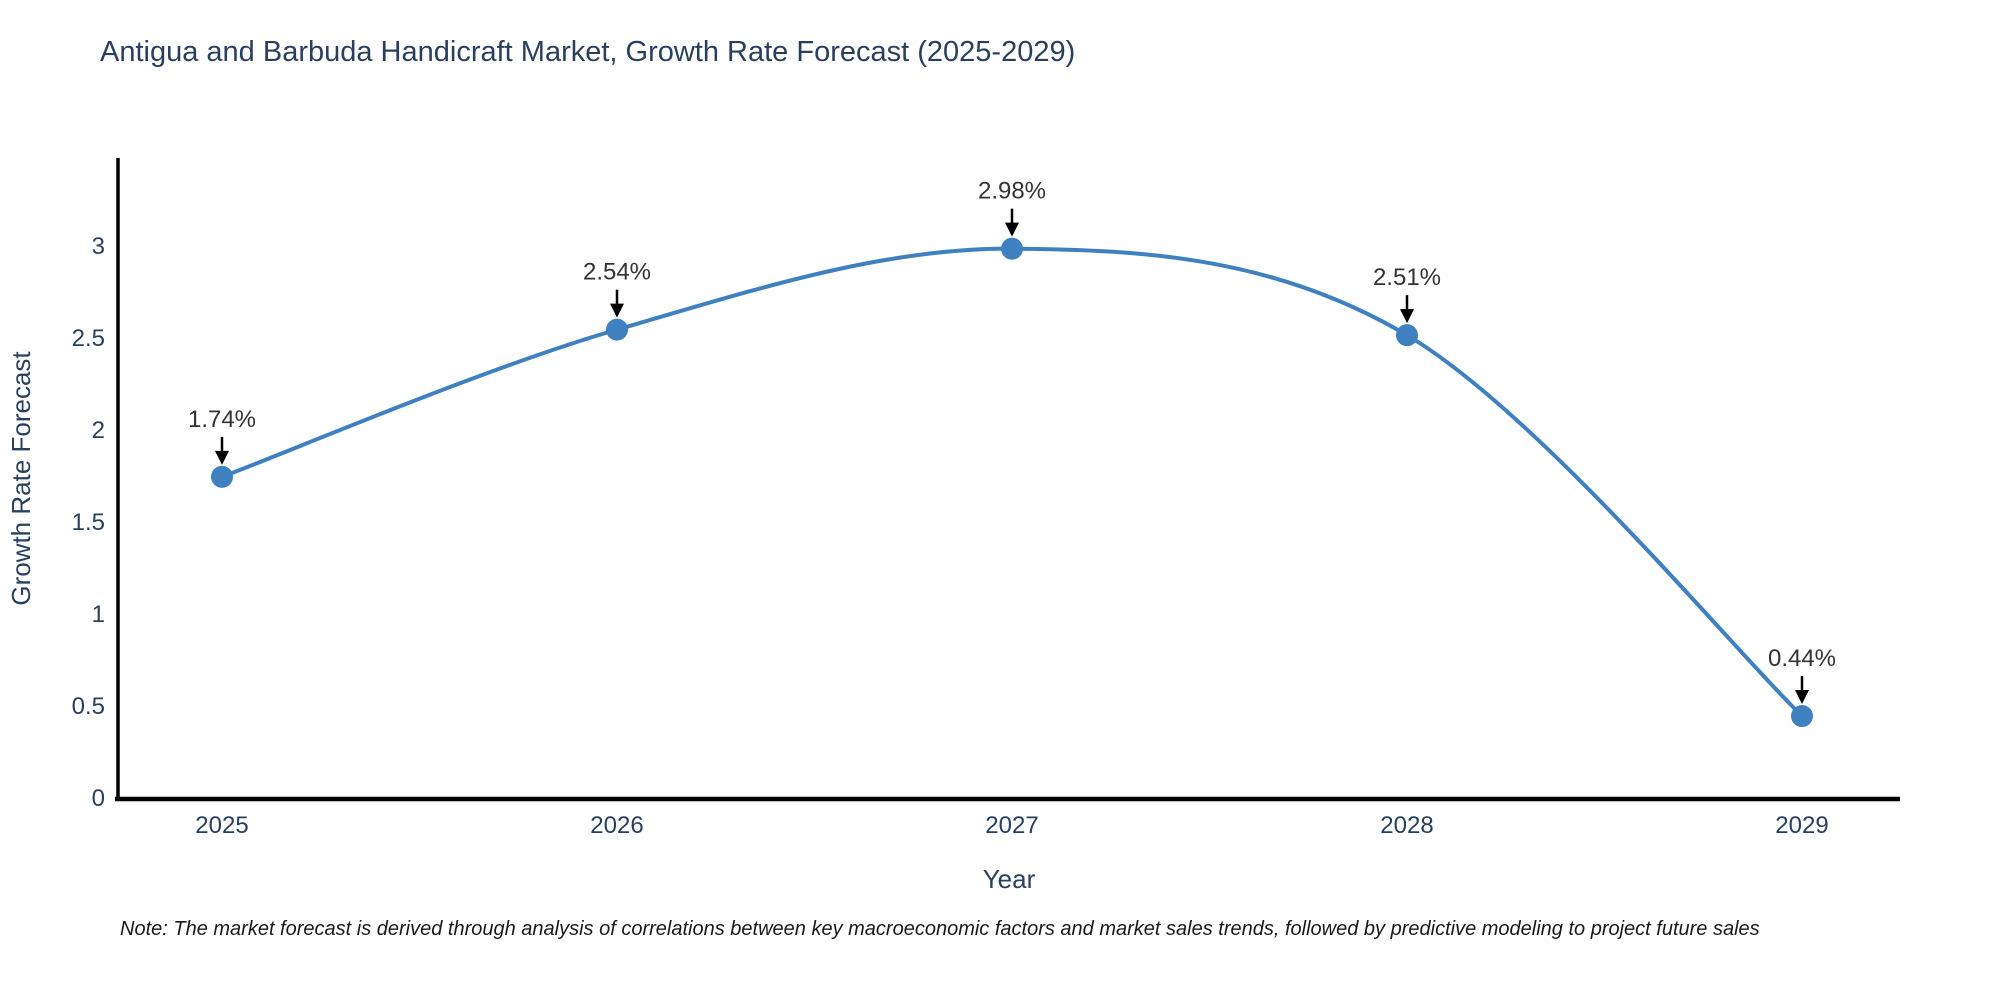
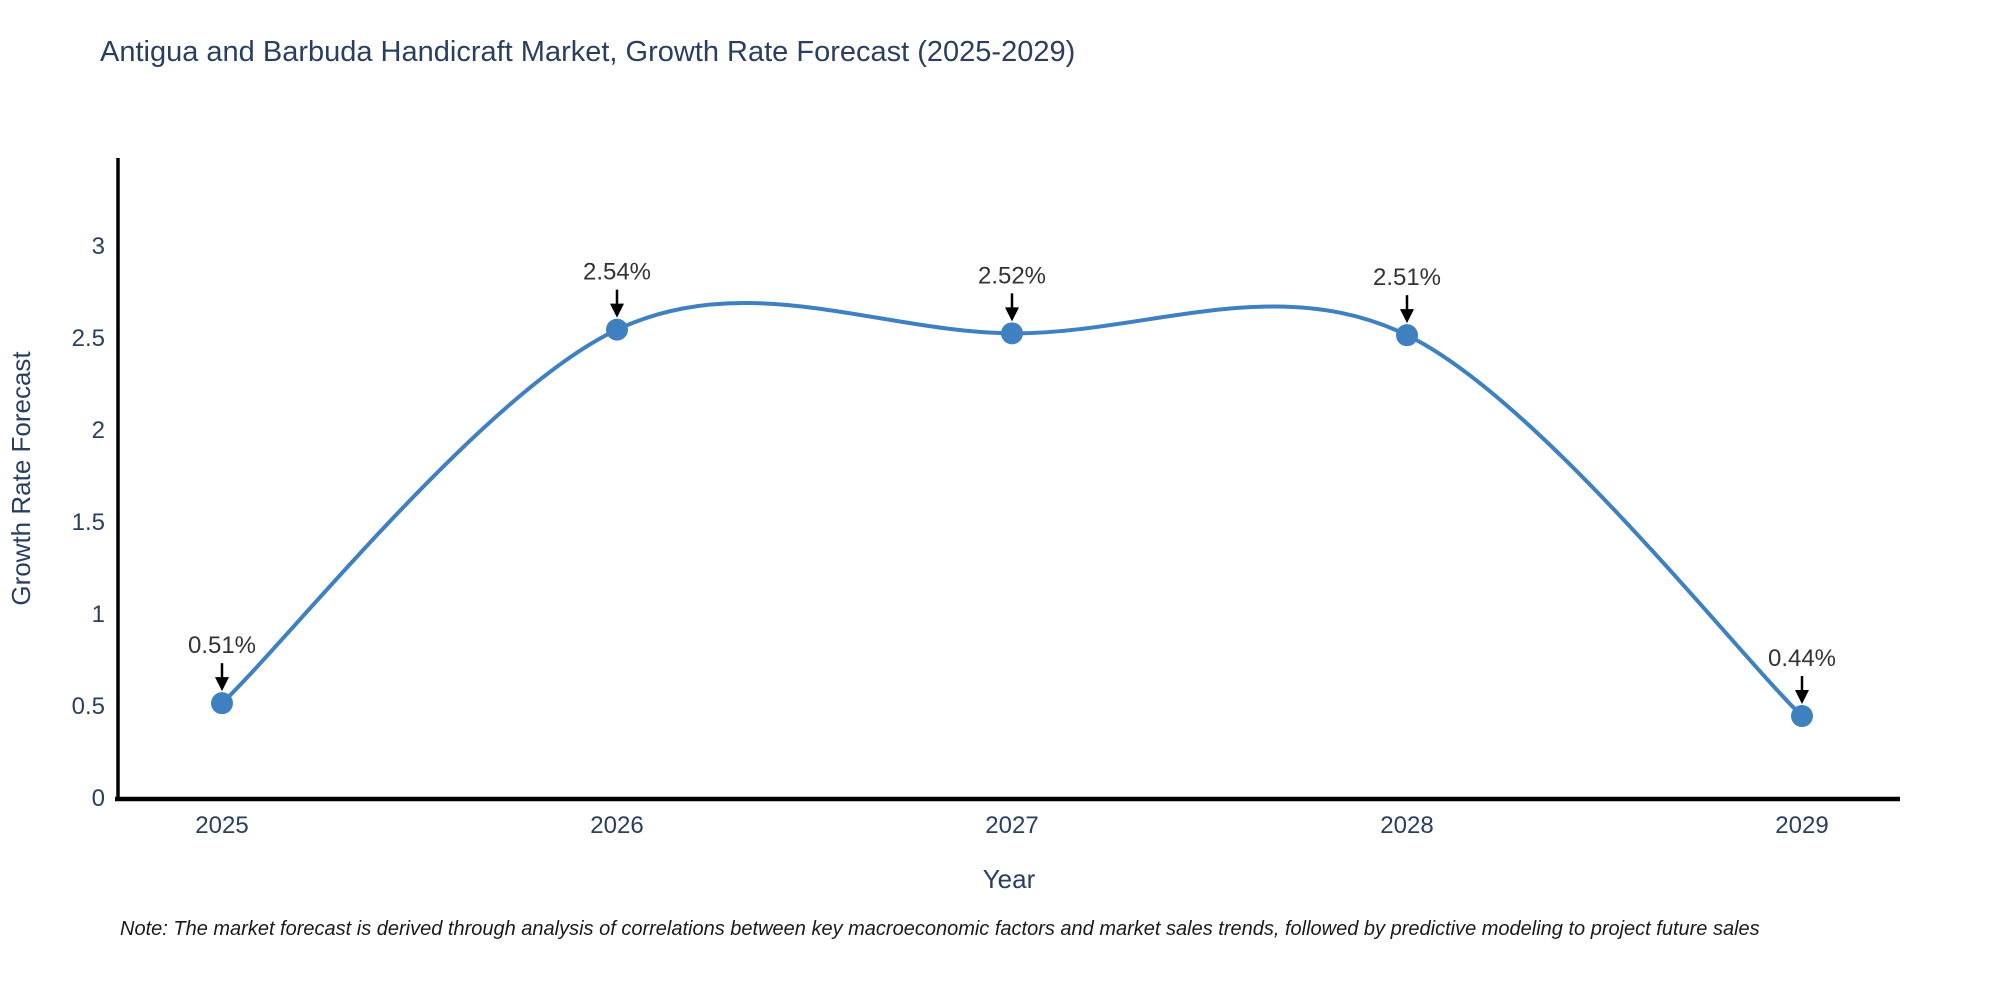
2025: 1.74% -> 0.51%
2027: 2.98% -> 2.52%
